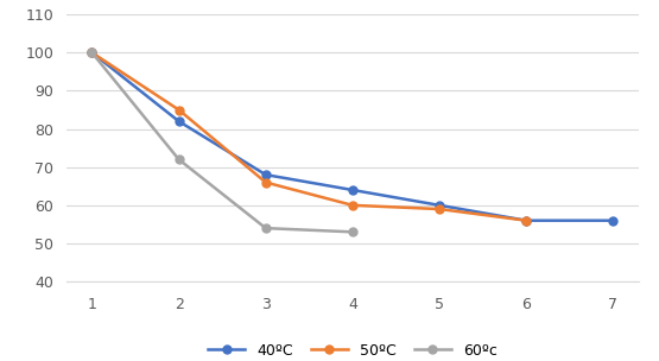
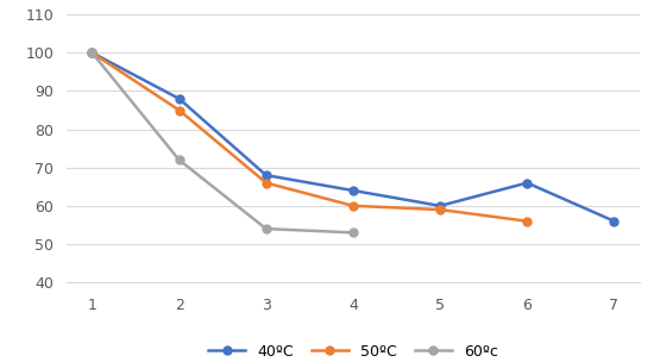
40ºC/2: 82 -> 88
40ºC/6: 56 -> 66
